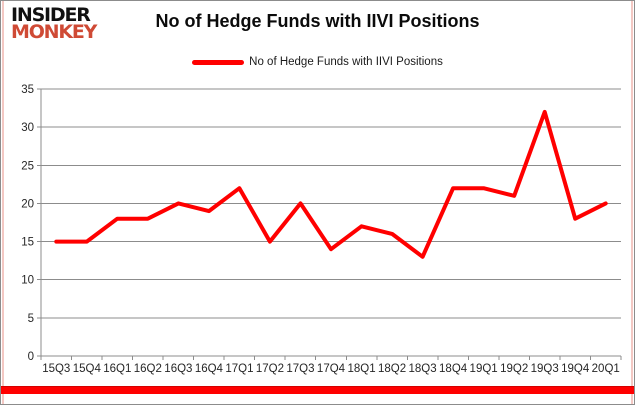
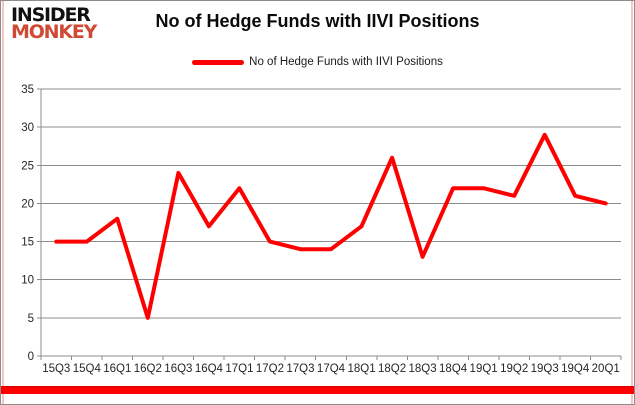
16Q2: 18 -> 5
16Q3: 20 -> 24
16Q4: 19 -> 17
17Q3: 20 -> 14
18Q2: 16 -> 26
19Q3: 32 -> 29
19Q4: 18 -> 21
